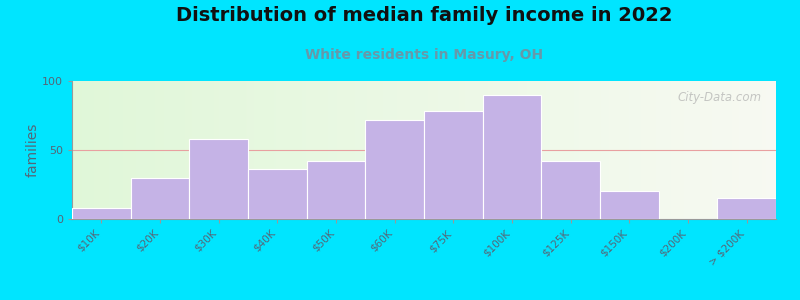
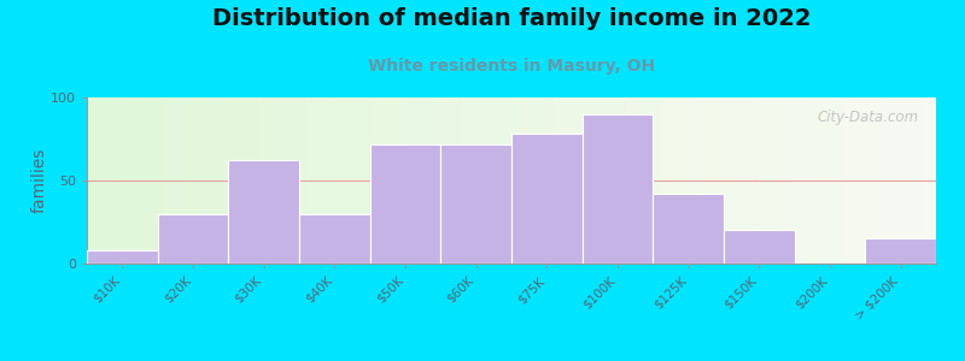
$30K: 58 -> 62
$40K: 36 -> 30
$50K: 42 -> 72
